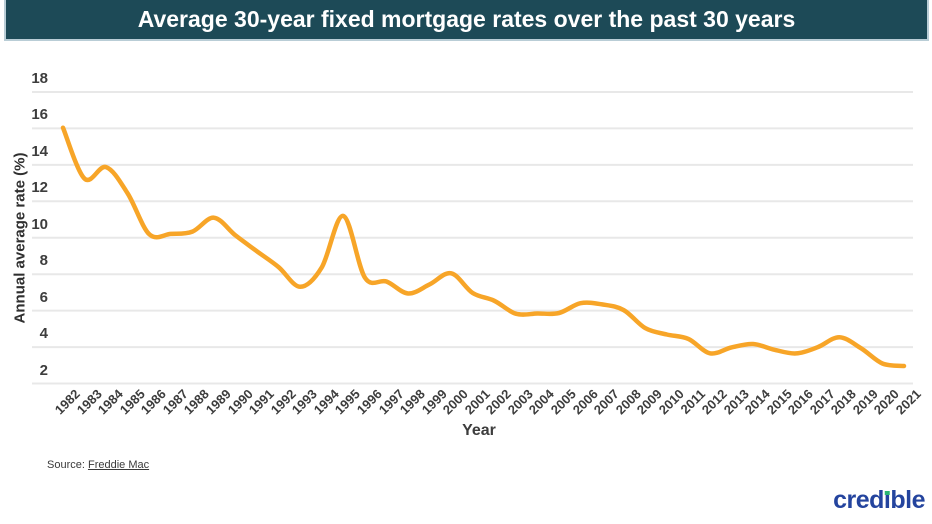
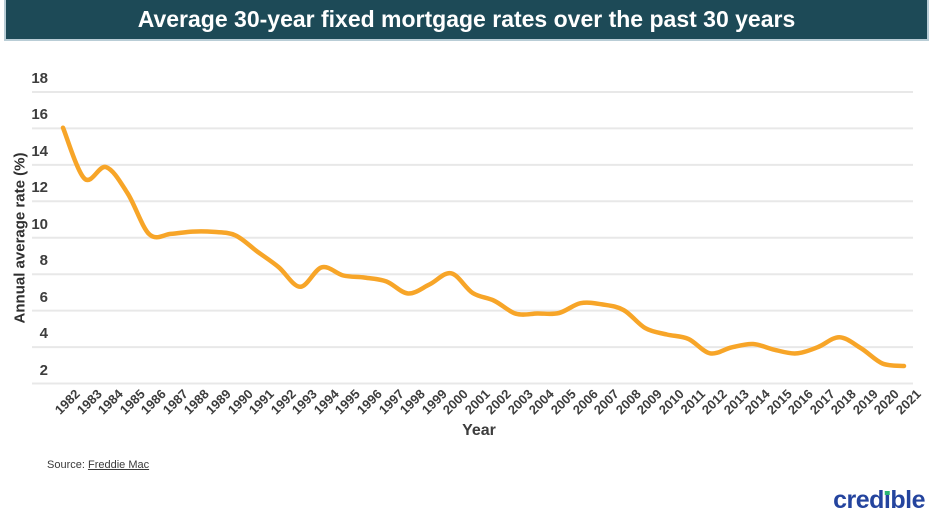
1989: 11.1 -> 10.3
1995: 11.2 -> 7.9
